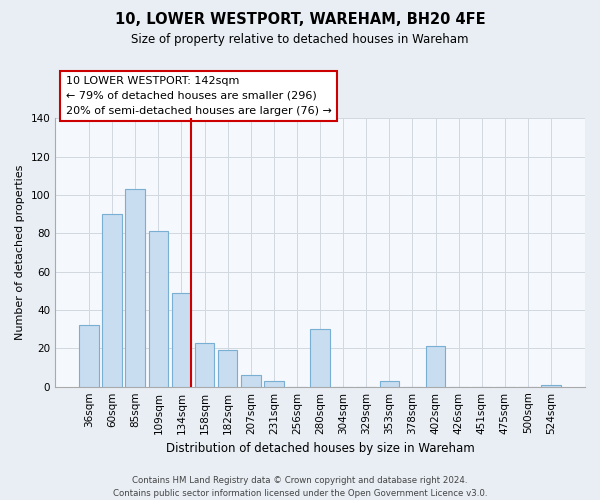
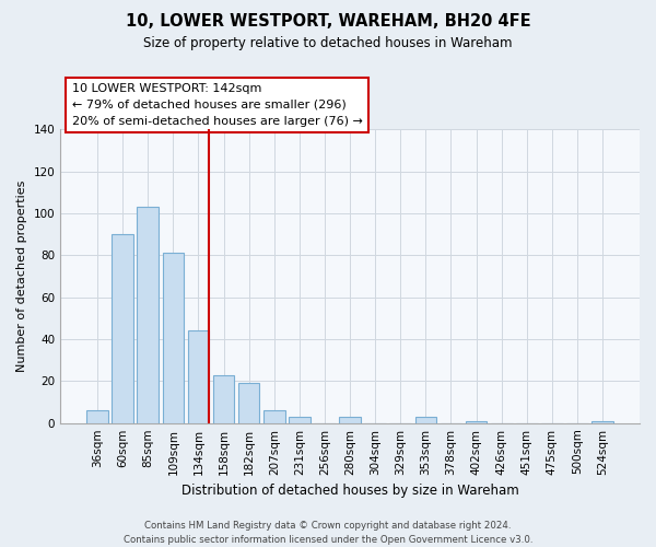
36sqm: 32 -> 6
134sqm: 49 -> 44
280sqm: 30 -> 3
402sqm: 21 -> 1
